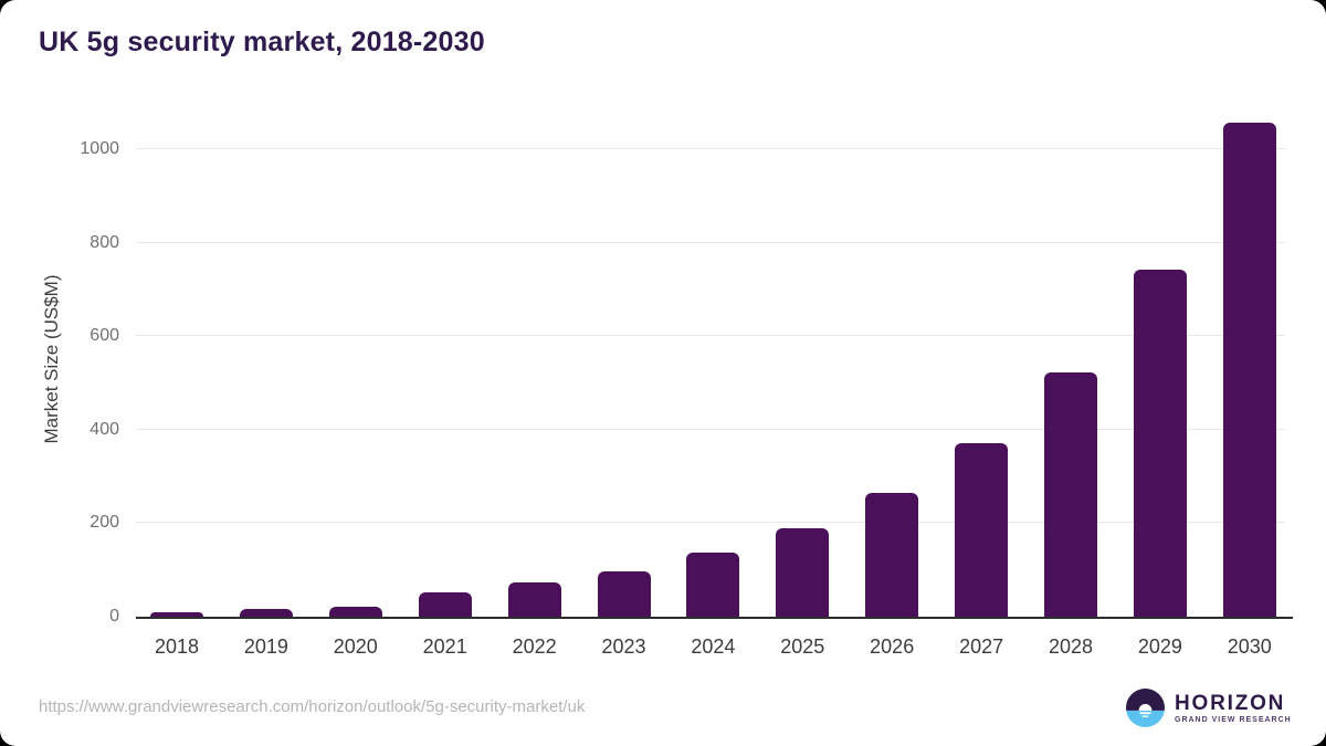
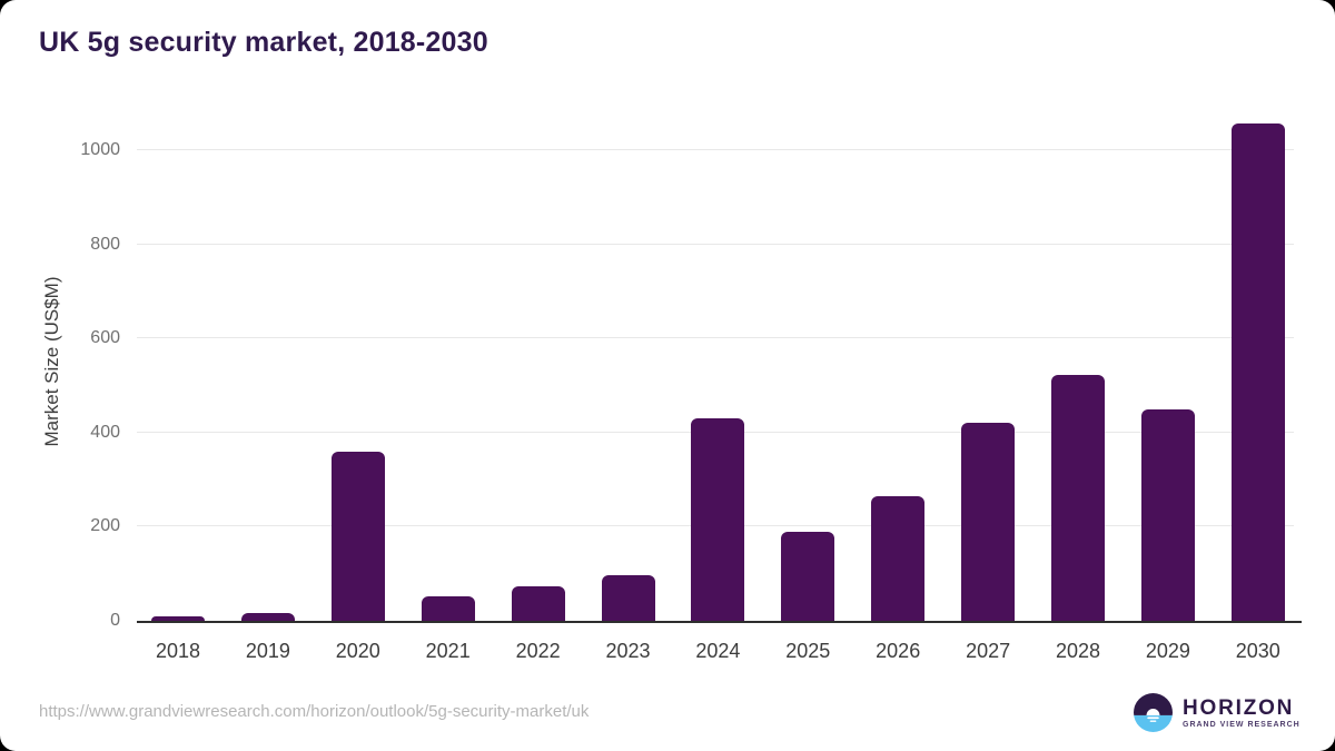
2020: 20 -> 360
2024: 140 -> 430
2027: 370 -> 420
2029: 740 -> 450
